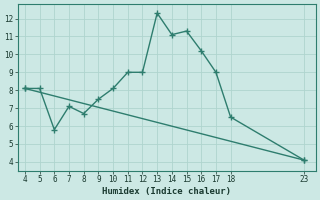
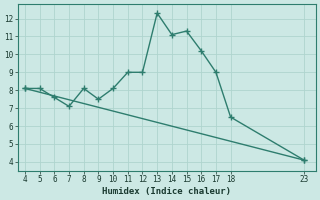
6: 5.8 -> 7.6
8: 6.7 -> 8.1
